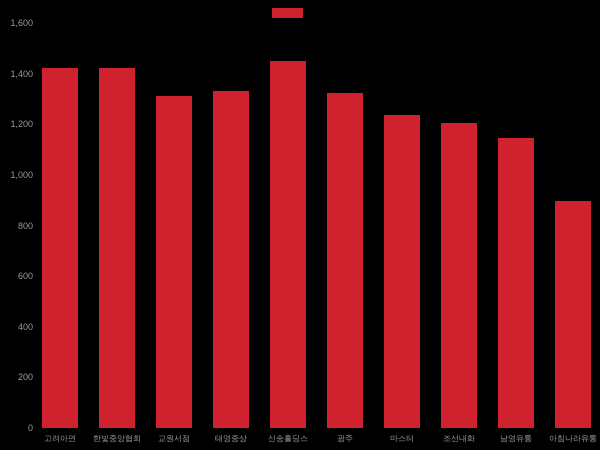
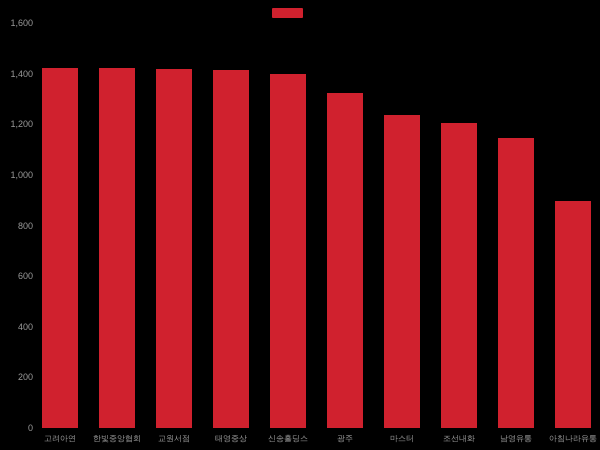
교원서점: 1310 -> 1420
태영중상: 1330 -> 1410
신송홀딩스: 1450 -> 1400
